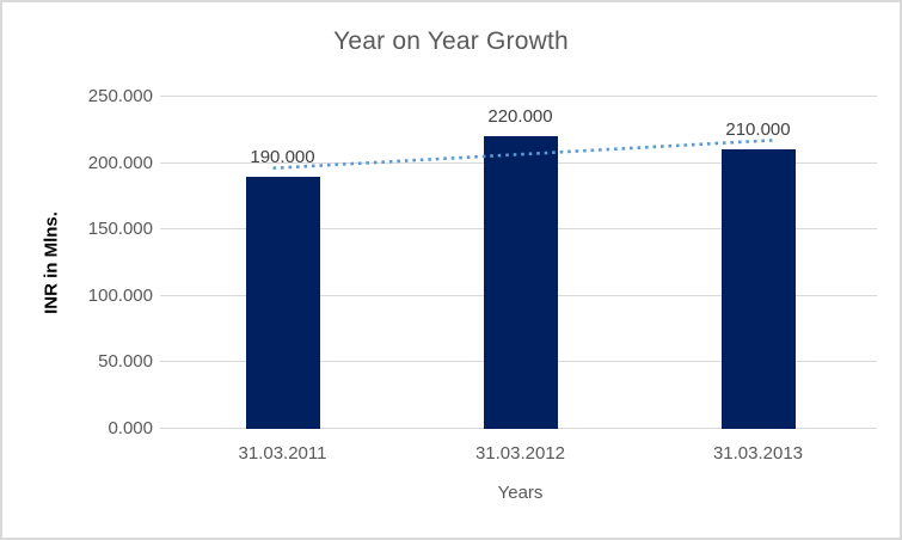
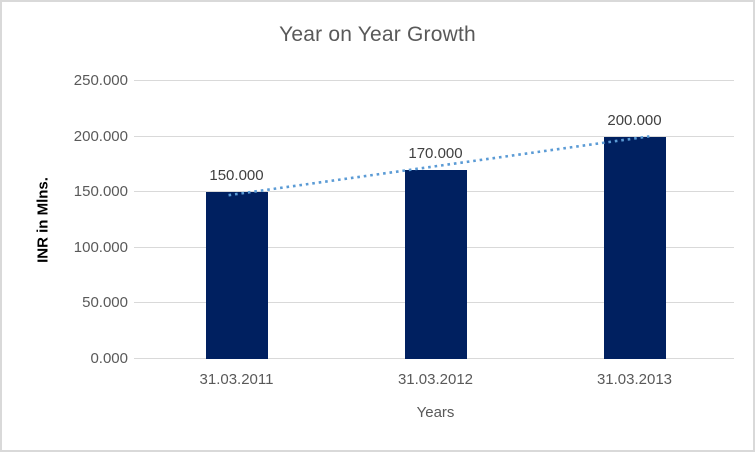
31.03.2011: 190.000 -> 150.000
31.03.2012: 220.000 -> 170.000
31.03.2013: 210.000 -> 200.000
